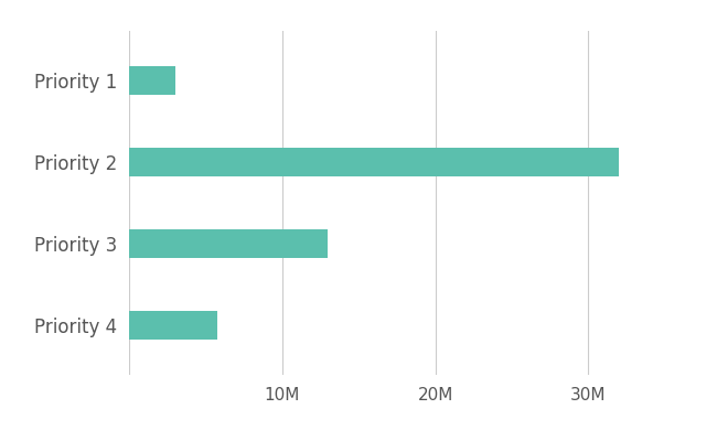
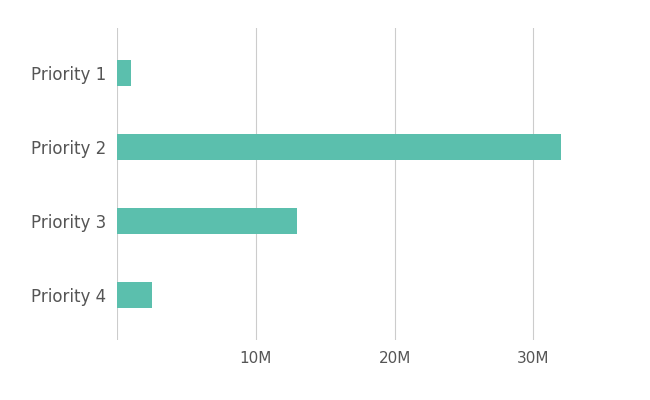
Priority 1: 3.0M -> 1.0M
Priority 4: 5.8M -> 2.5M
